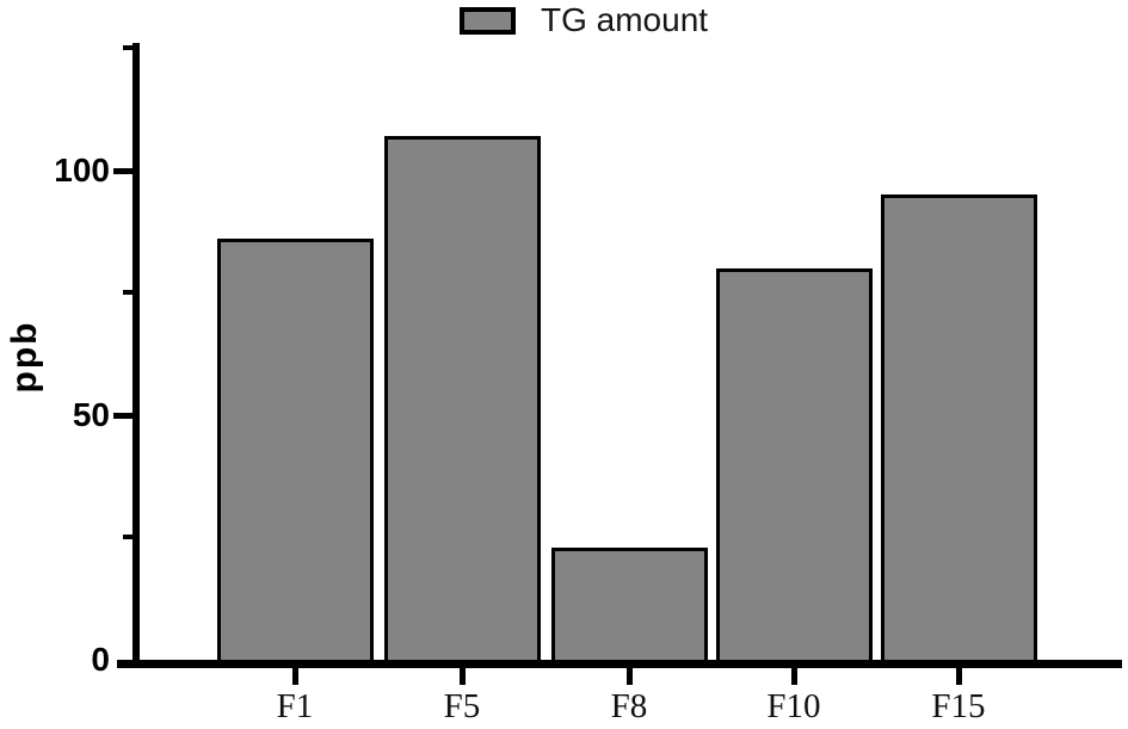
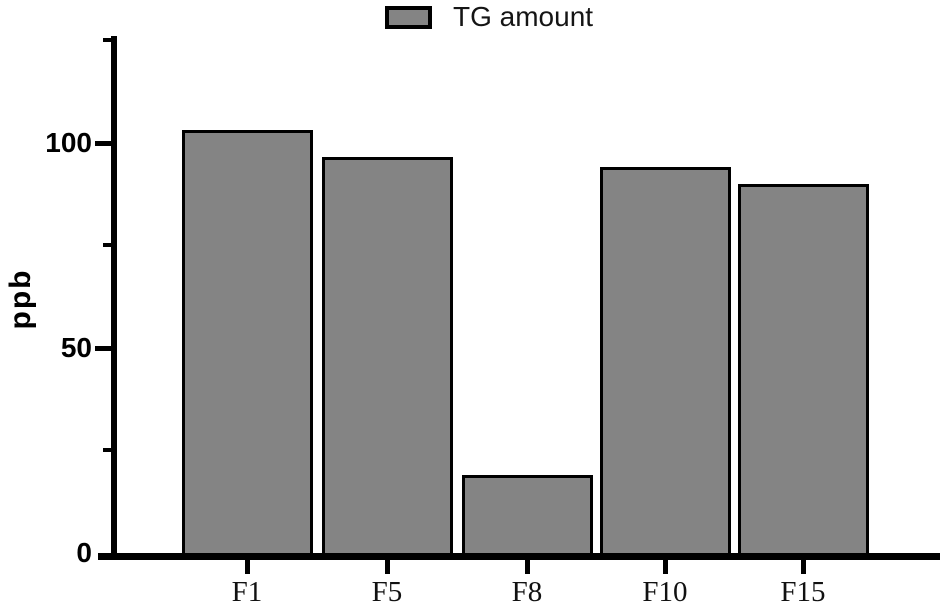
F1: 86 -> 103
F5: 107 -> 96
F8: 23 -> 19
F10: 80 -> 94
F15: 95 -> 90
